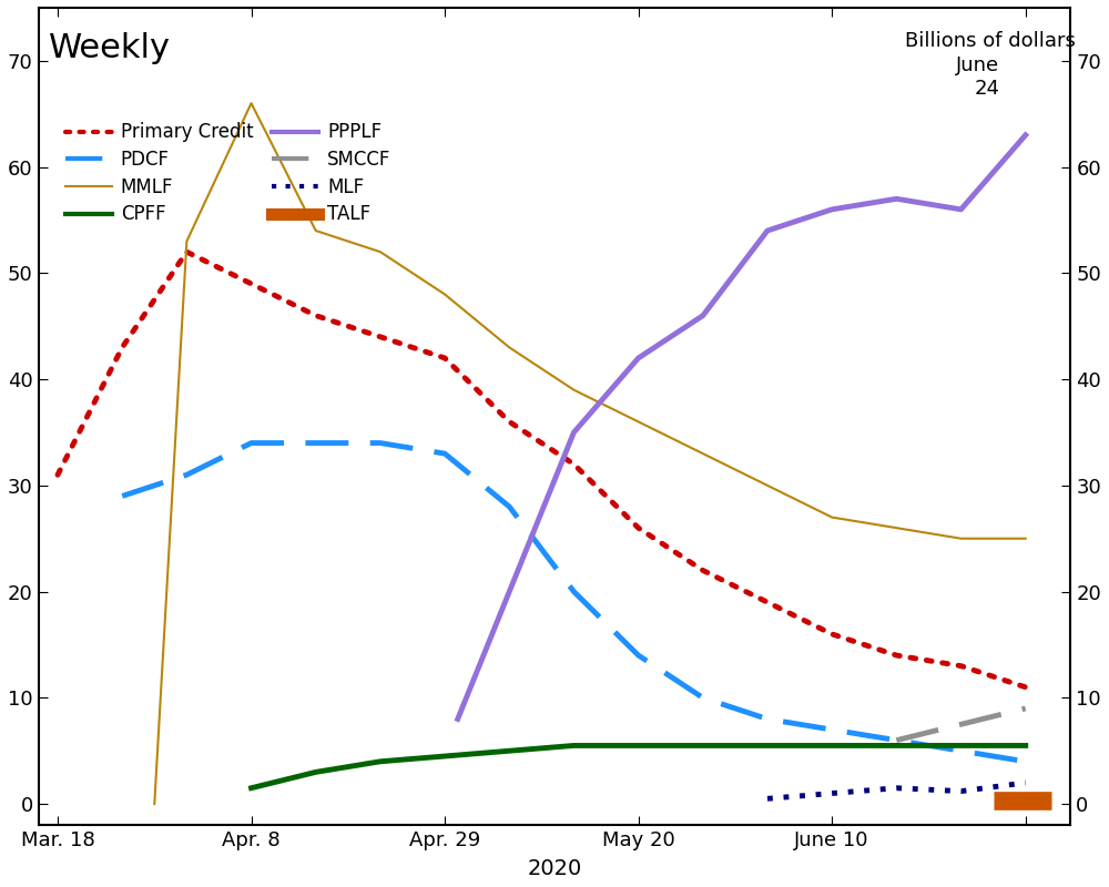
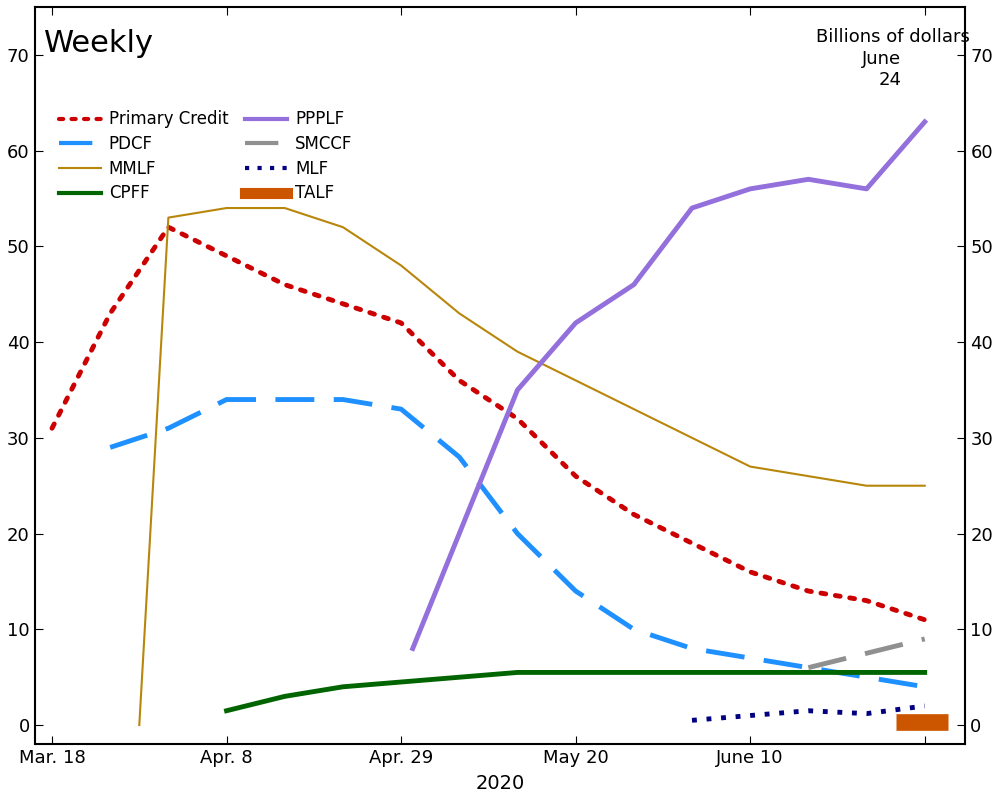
MMLF/Apr. 8: 66 -> 54
